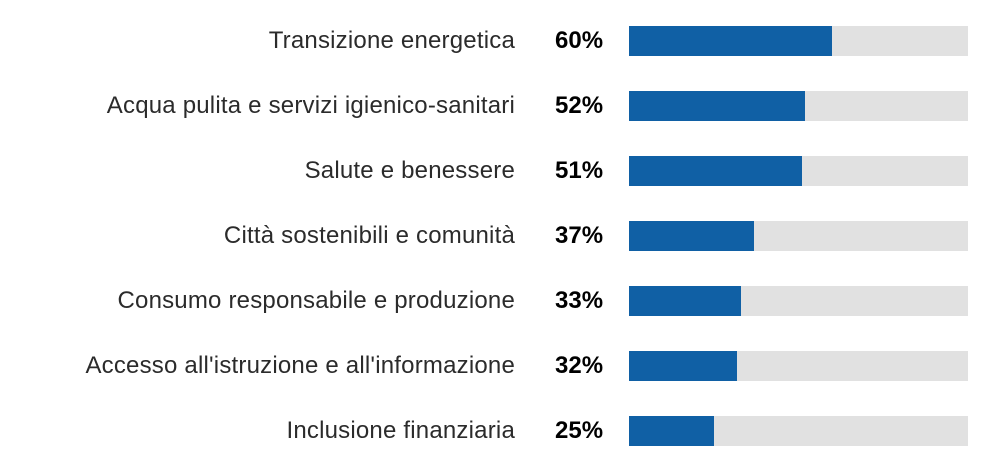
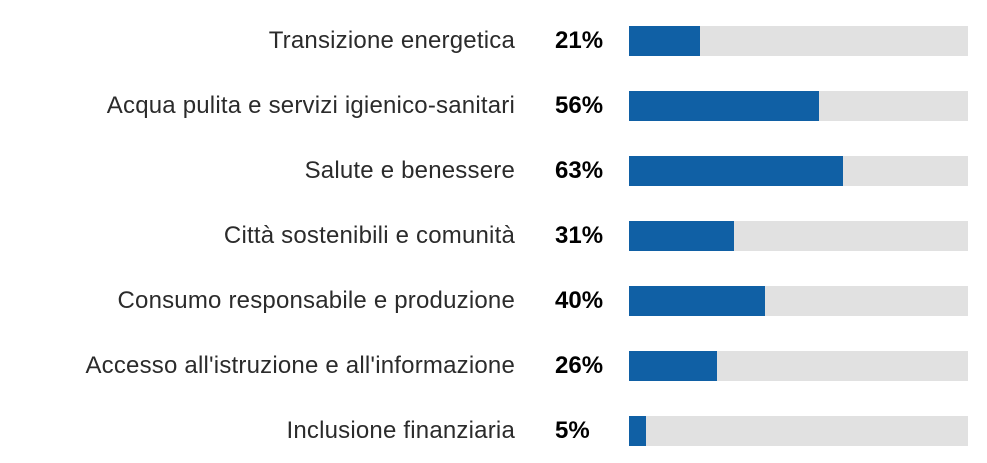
Transizione energetica: 60% -> 21%
Acqua pulita e servizi igienico-sanitari: 52% -> 56%
Salute e benessere: 51% -> 63%
Città sostenibili e comunità: 37% -> 31%
Consumo responsabile e produzione: 33% -> 40%
Accesso all'istruzione e all'informazione: 32% -> 26%
Inclusione finanziaria: 25% -> 5%
